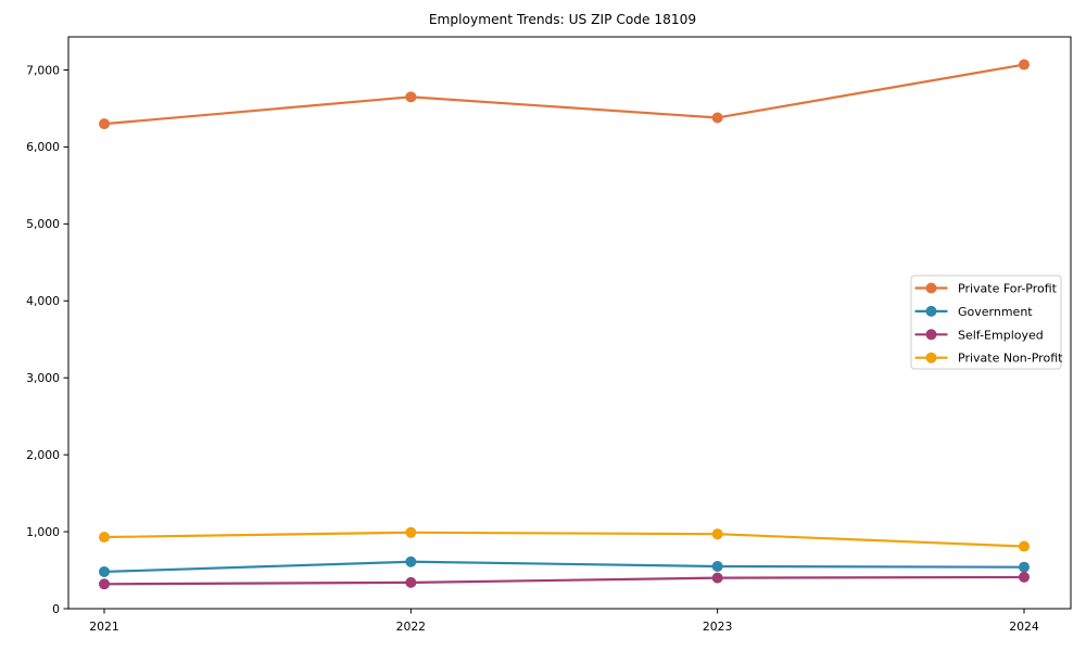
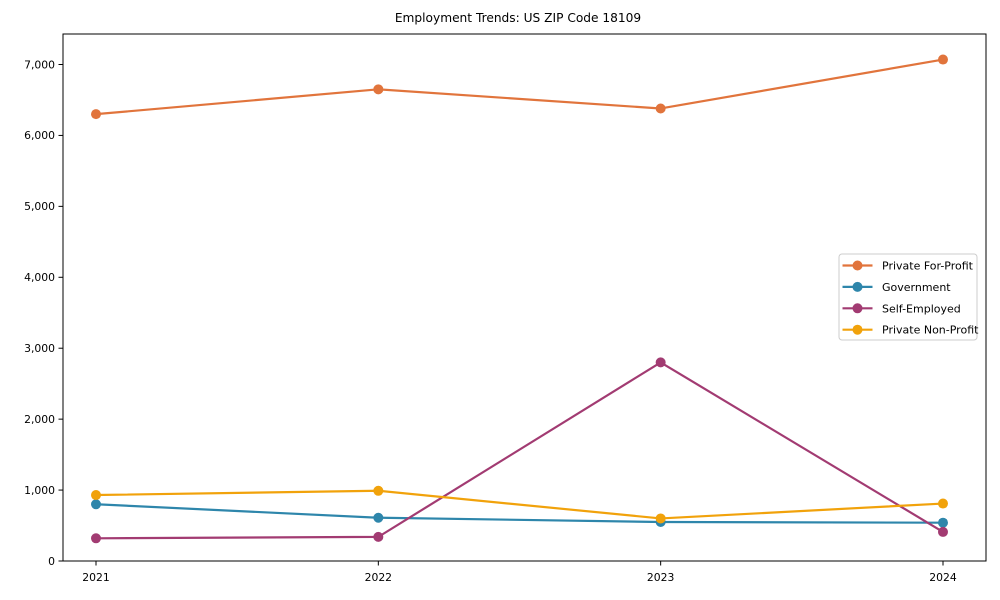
Government/2021: 500 -> 800
Self-Employed/2023: 400 -> 2800
Private Non-Profit/2023: 1000 -> 600
